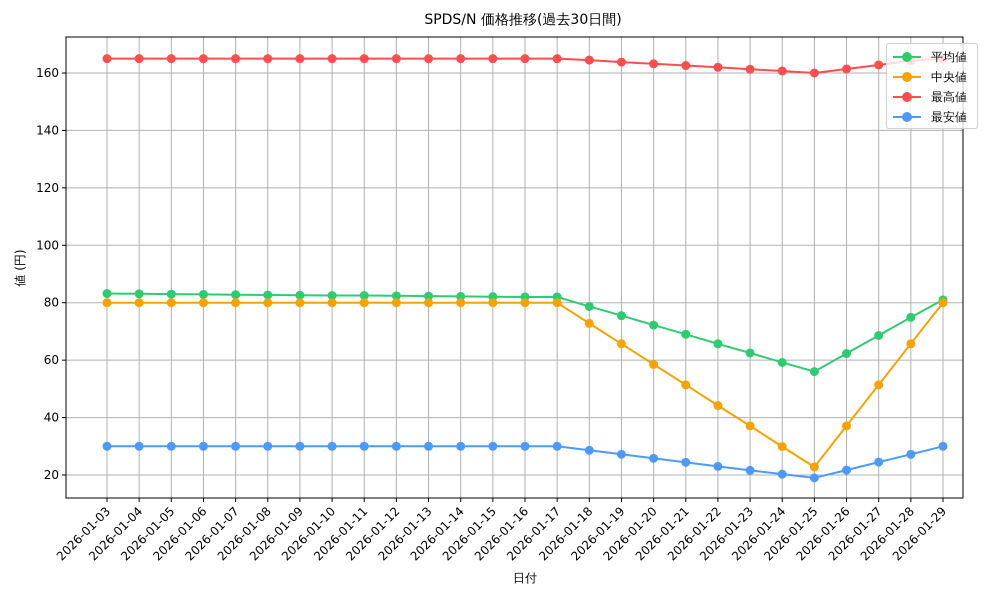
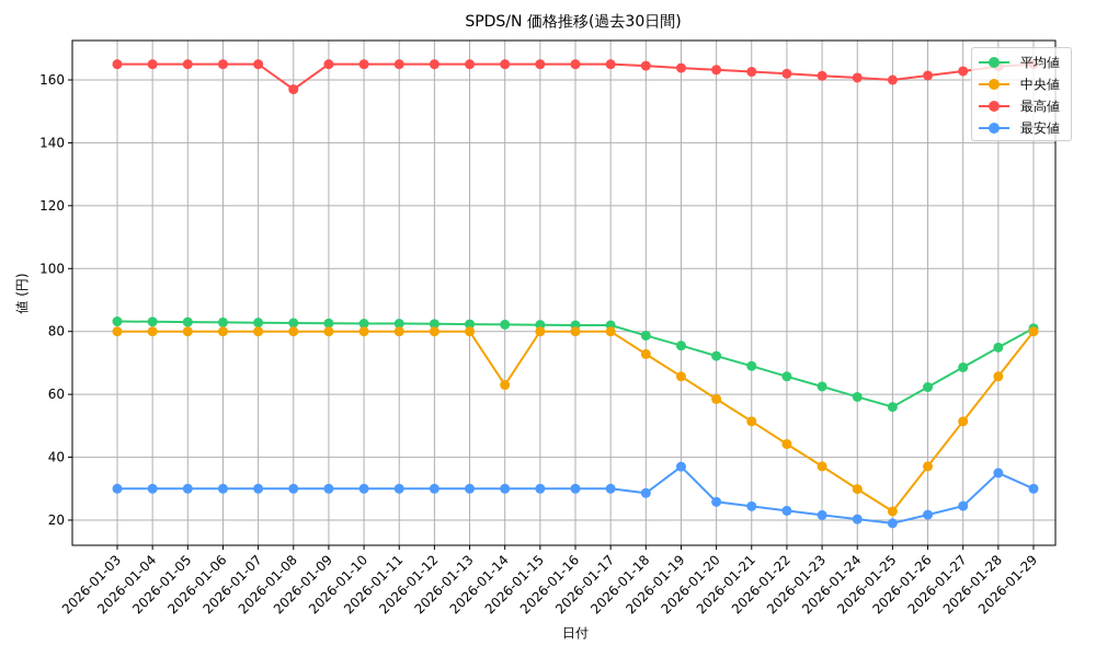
最高値/2026-01-08: 165 -> 157
中央値/2026-01-14: 80 -> 63
最安値/2026-01-19: 27 -> 37
最安値/2026-01-28: 27 -> 35
